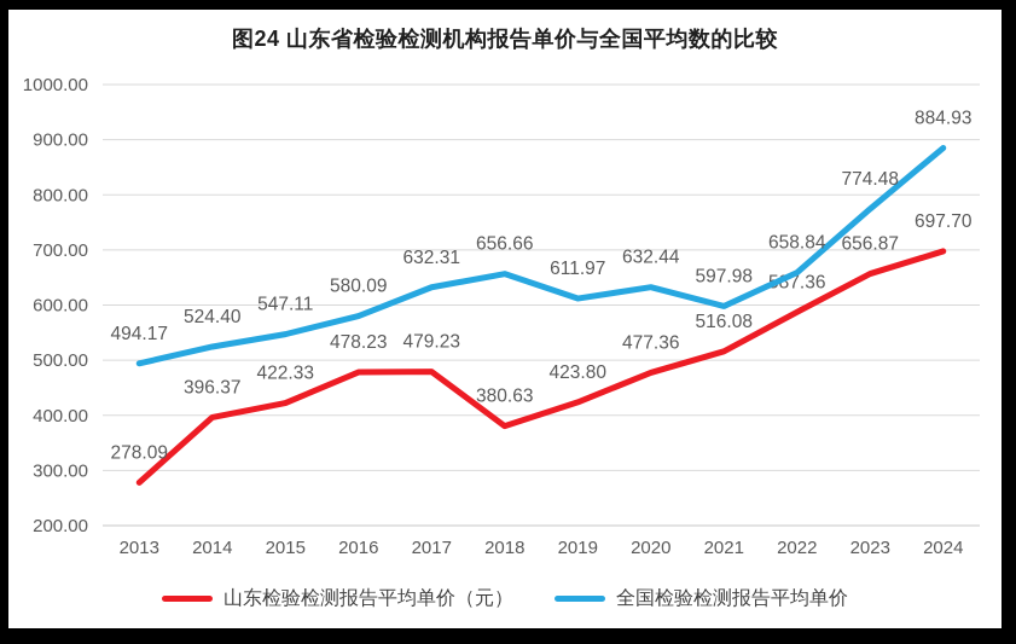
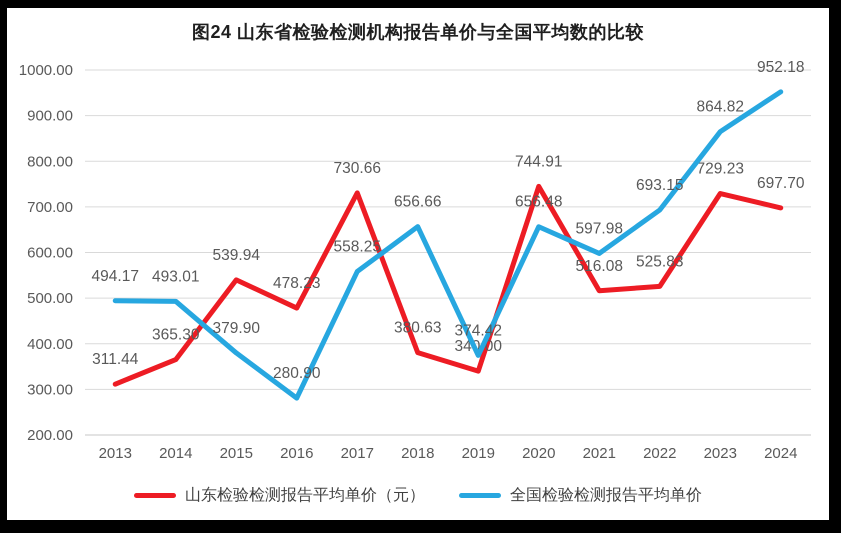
山东检验检测报告平均单价（元）/2013: 278.09 -> 311.44
山东检验检测报告平均单价（元）/2014: 396.37 -> 365.30
全国检验检测报告平均单价/2014: 524.40 -> 493.01
山东检验检测报告平均单价（元）/2015: 422.33 -> 539.94
全国检验检测报告平均单价/2015: 547.11 -> 379.90
全国检验检测报告平均单价/2016: 580.09 -> 280.90
山东检验检测报告平均单价（元）/2017: 479.23 -> 730.66
全国检验检测报告平均单价/2017: 632.31 -> 558.25
山东检验检测报告平均单价（元）/2019: 423.80 -> 340.00
全国检验检测报告平均单价/2019: 611.97 -> 374.42
山东检验检测报告平均单价（元）/2020: 477.36 -> 744.91
全国检验检测报告平均单价/2020: 632.44 -> 656.48
山东检验检测报告平均单价（元）/2022: 587.36 -> 525.83
全国检验检测报告平均单价/2022: 658.84 -> 693.15
山东检验检测报告平均单价（元）/2023: 656.87 -> 729.23
全国检验检测报告平均单价/2023: 774.48 -> 864.82
全国检验检测报告平均单价/2024: 884.93 -> 952.18
